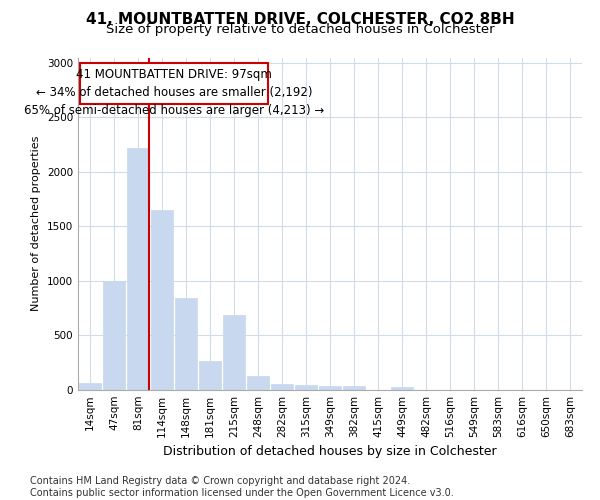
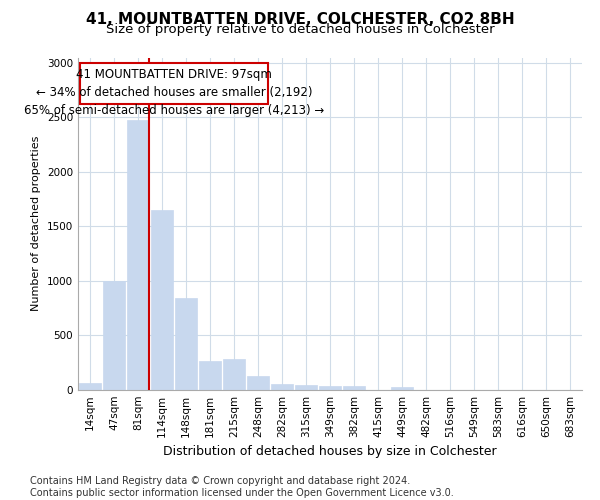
81sqm: 2220 -> 2480
215sqm: 690 -> 280
